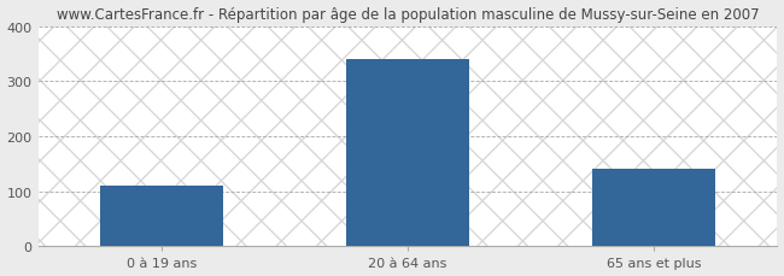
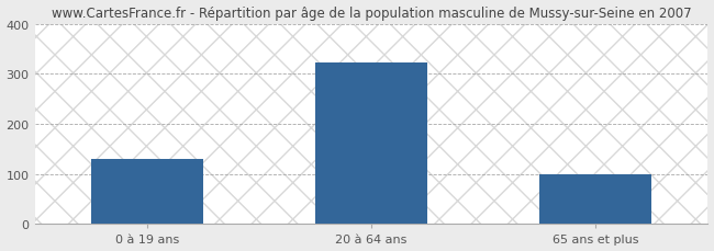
0 à 19 ans: 110 -> 130
20 à 64 ans: 340 -> 323
65 ans et plus: 140 -> 100
